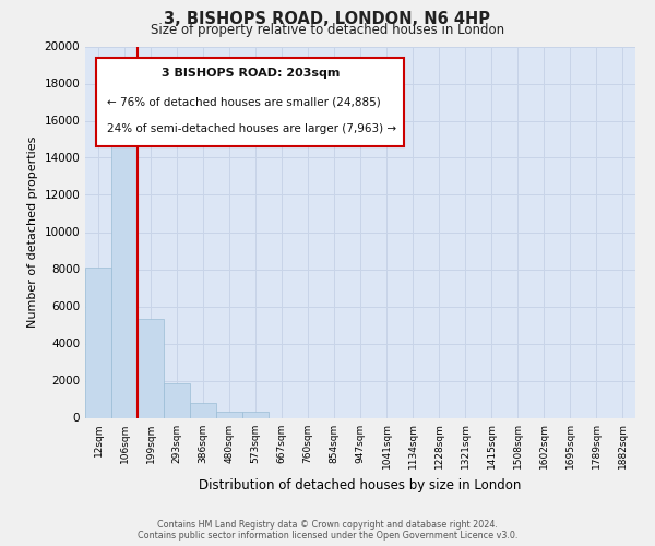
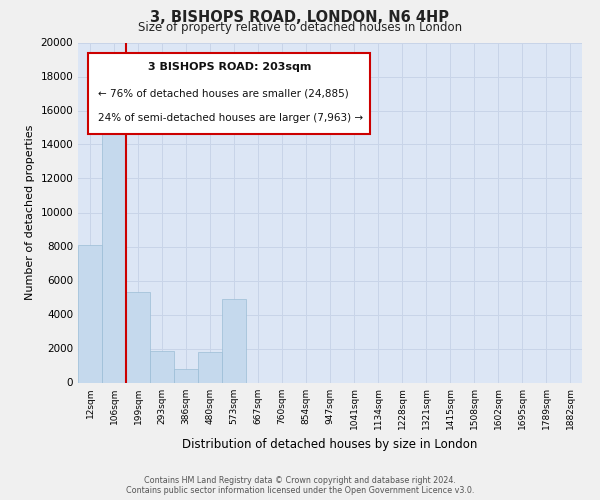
480sqm: 400 -> 1800
573sqm: 300 -> 4900
